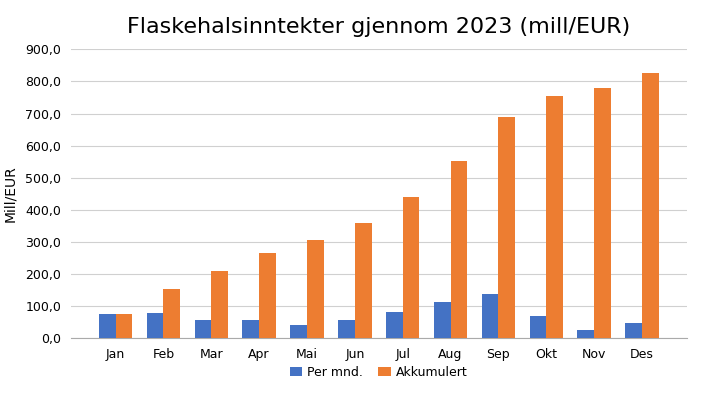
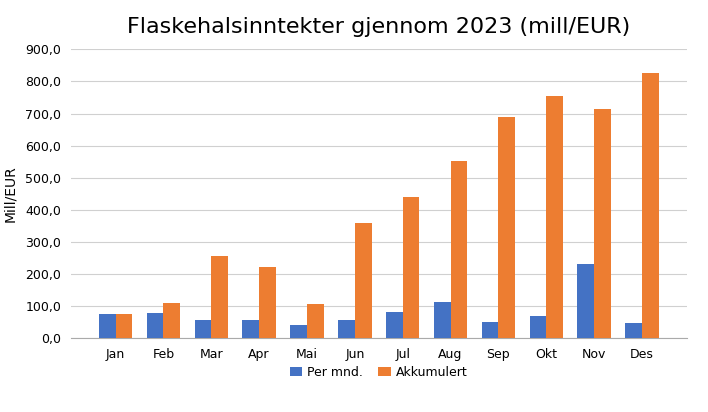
Akkumulert/Feb: 151 -> 110
Akkumulert/Mar: 207 -> 255
Akkumulert/Apr: 264 -> 220
Akkumulert/Mai: 305 -> 105
Per mnd./Sep: 137 -> 50
Per mnd./Nov: 23 -> 230
Akkumulert/Nov: 778 -> 715
